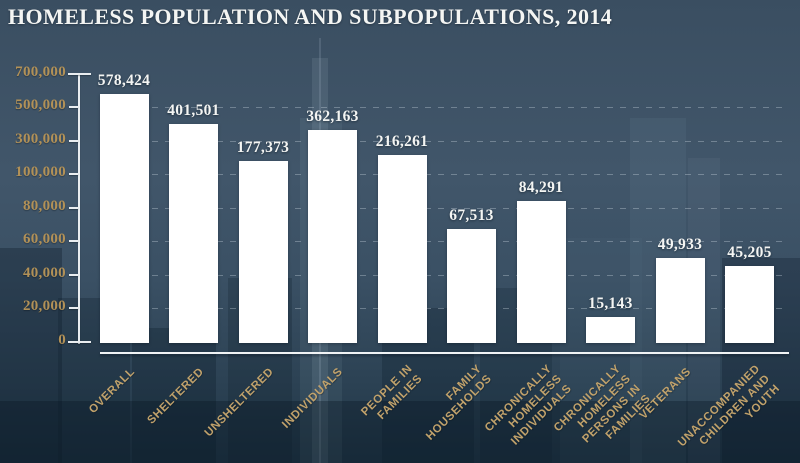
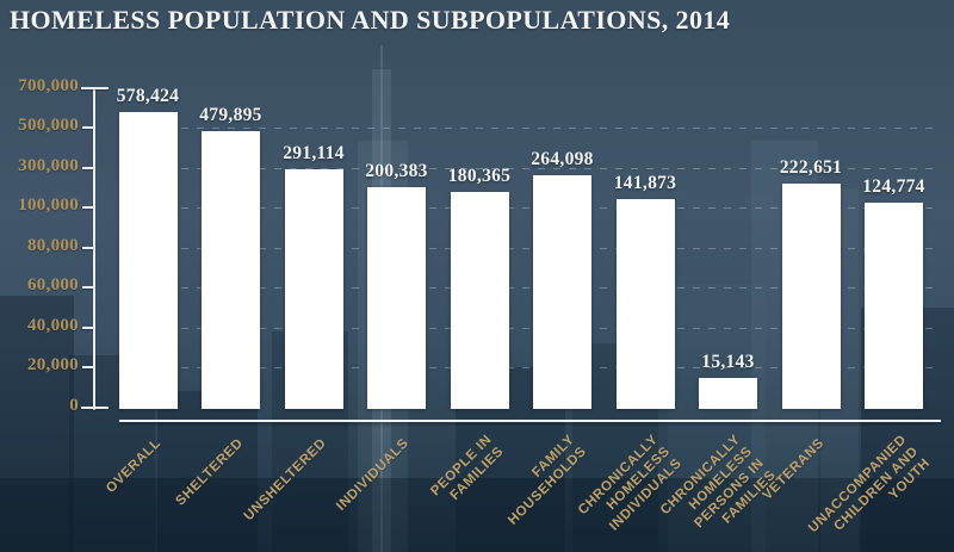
SHELTERED: 401,501 -> 479,895
UNSHELTERED: 177,373 -> 291,114
INDIVIDUALS: 362,163 -> 200,383
PEOPLE IN FAMILIES: 216,261 -> 180,365
FAMILY HOUSEHOLDS: 67,513 -> 264,098
CHRONICALLY HOMELESS INDIVIDUALS: 84,291 -> 141,873
VETERANS: 49,933 -> 222,651
UNACCOMPANIED CHILDREN AND YOUTH: 45,205 -> 124,774
